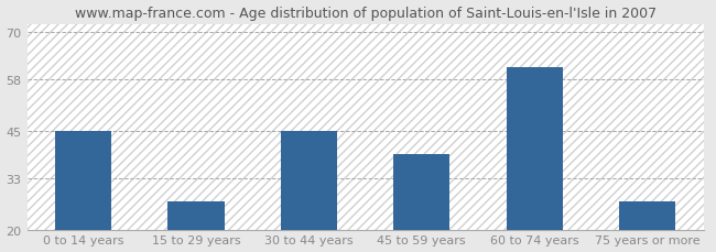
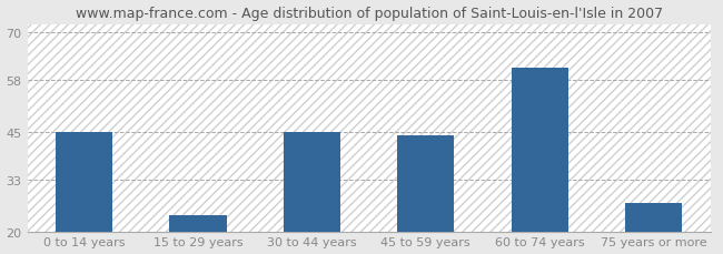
15 to 29 years: 27 -> 24
45 to 59 years: 39 -> 44
